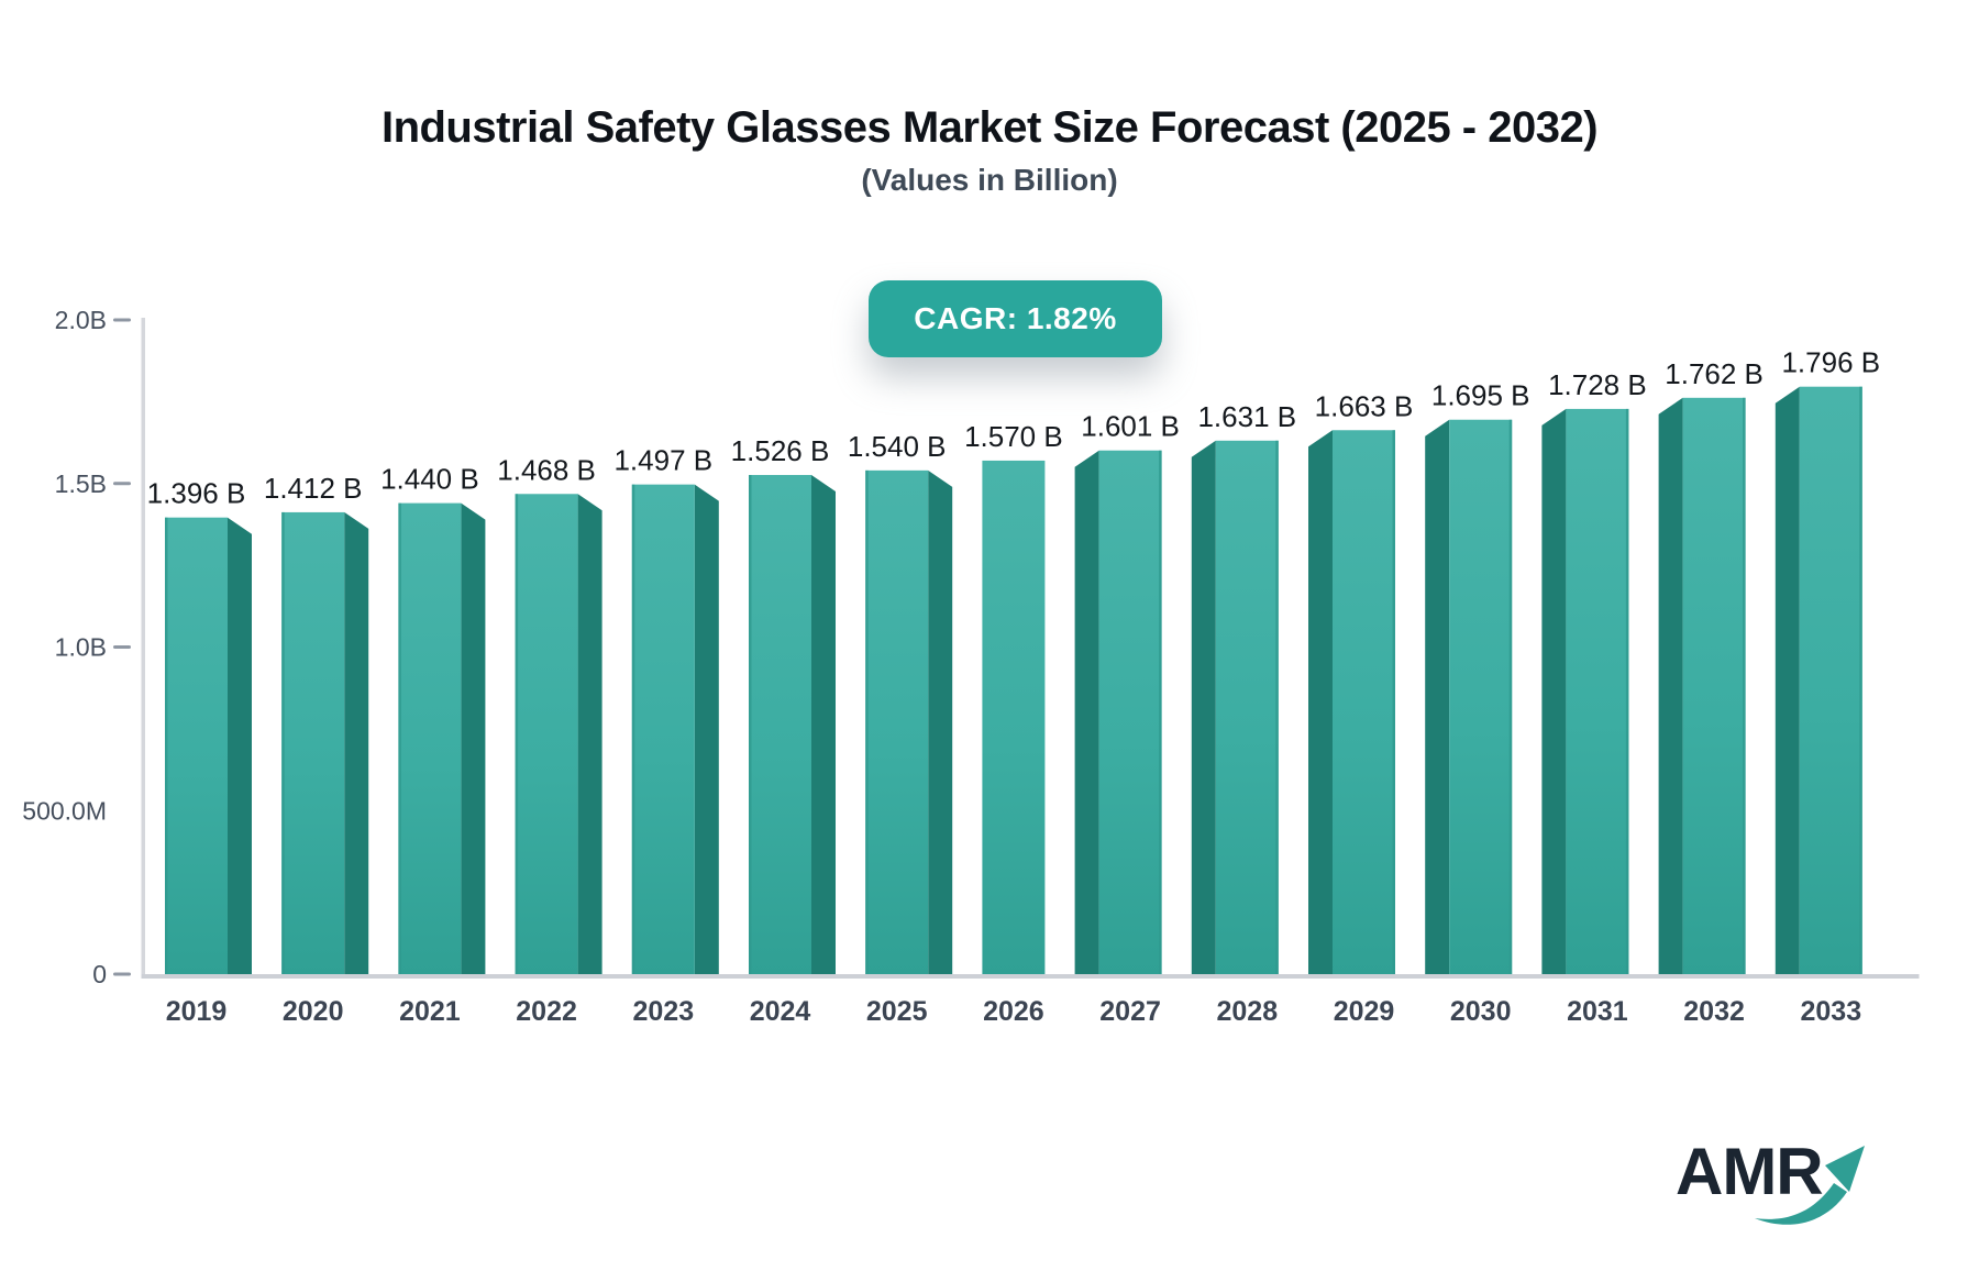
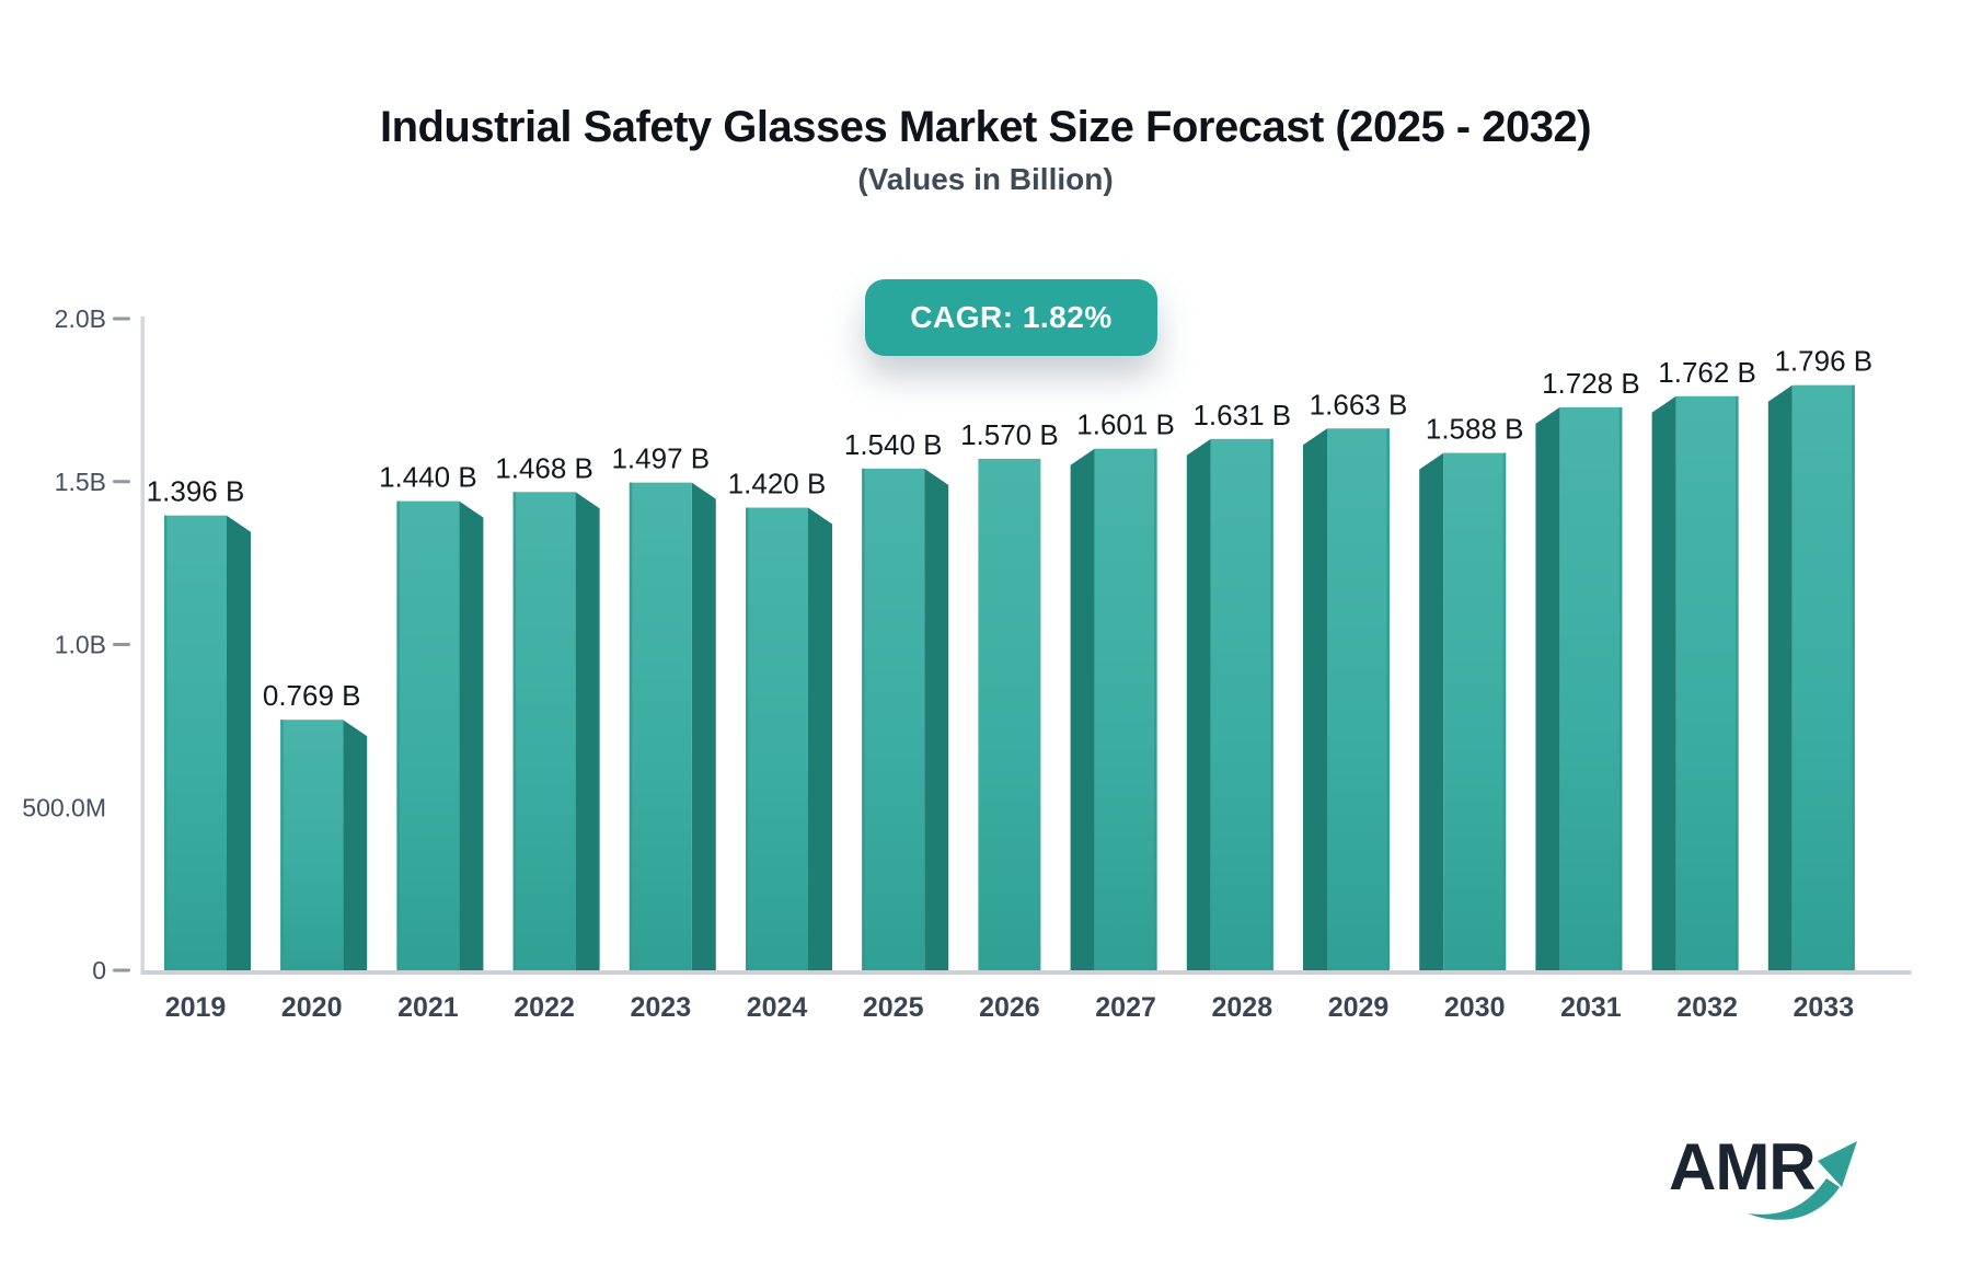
2020: 1.412 -> 0.769
2024: 1.526 -> 1.420
2030: 1.695 -> 1.588
